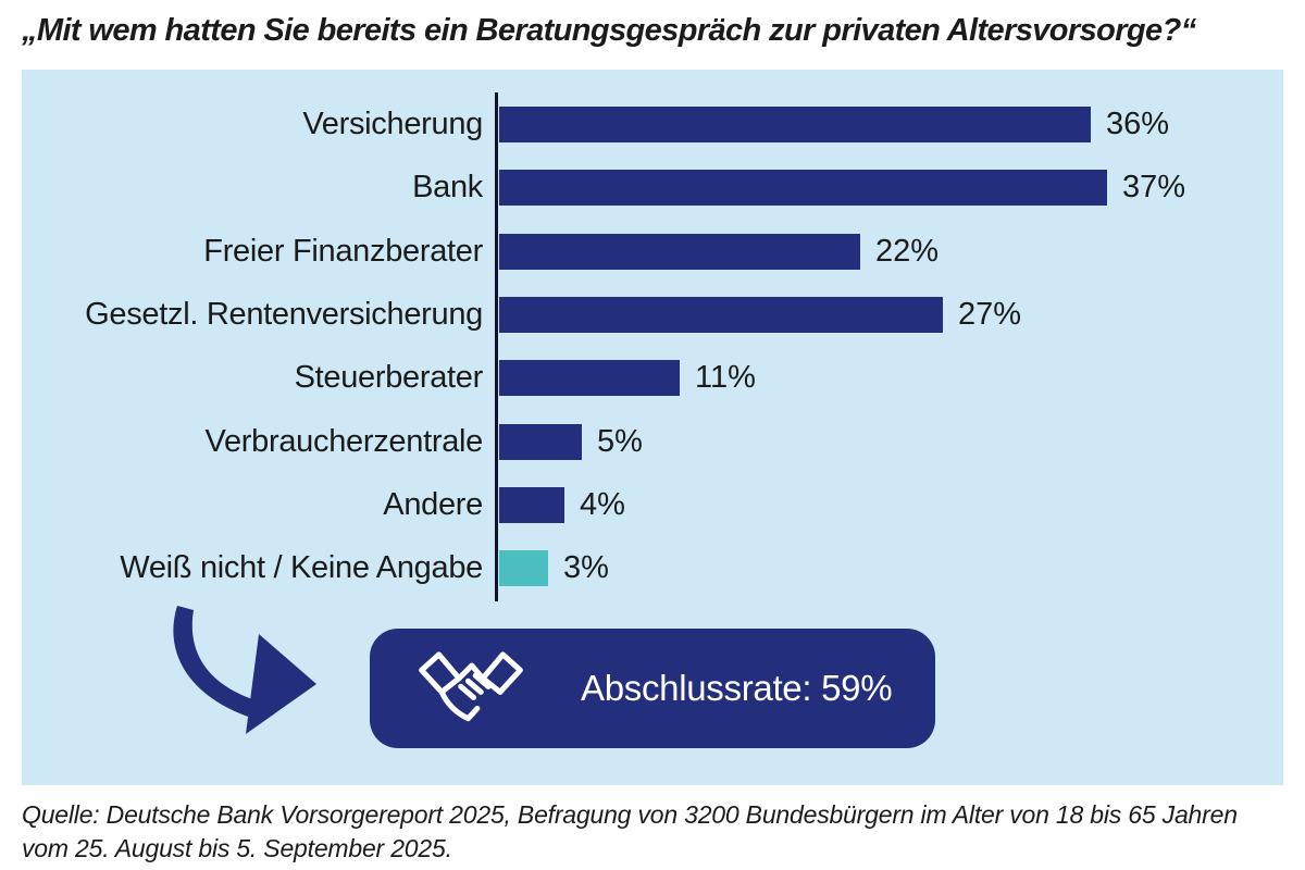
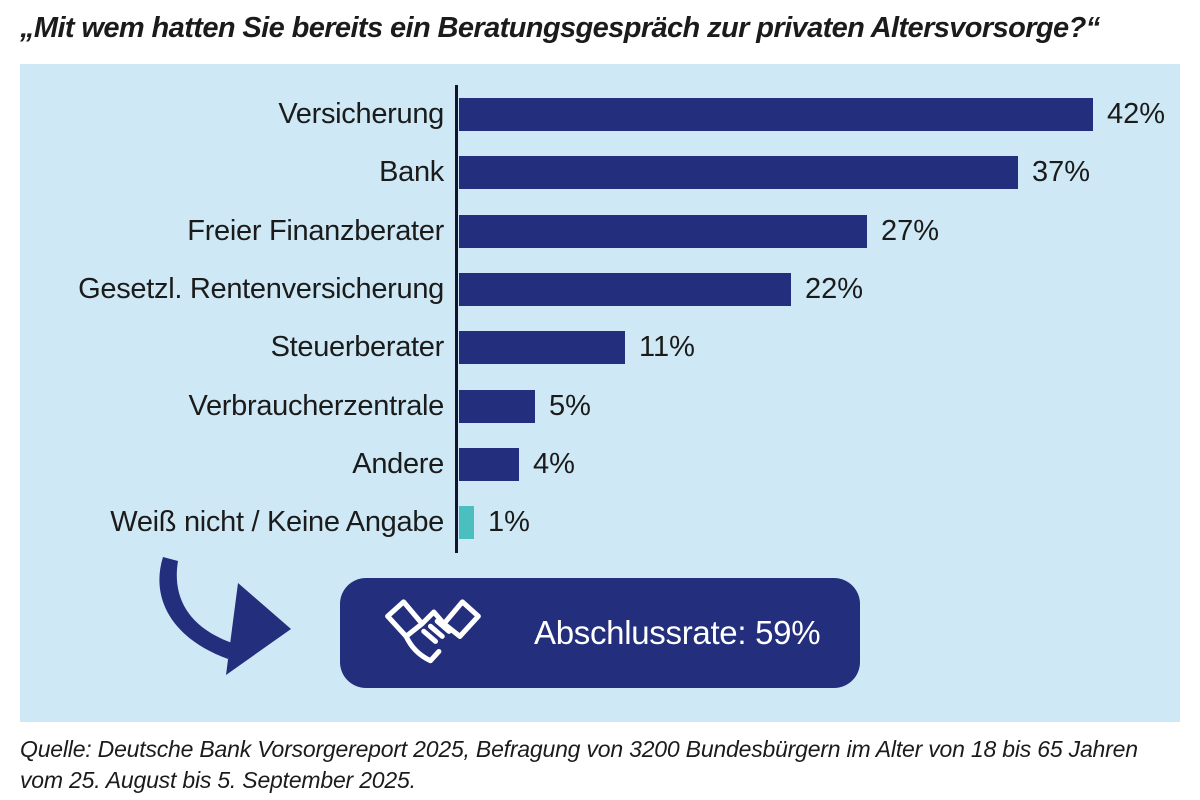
Versicherung: 36% -> 42%
Freier Finanzberater: 22% -> 27%
Gesetzl. Rentenversicherung: 27% -> 22%
Weiß nicht / Keine Angabe: 3% -> 1%
